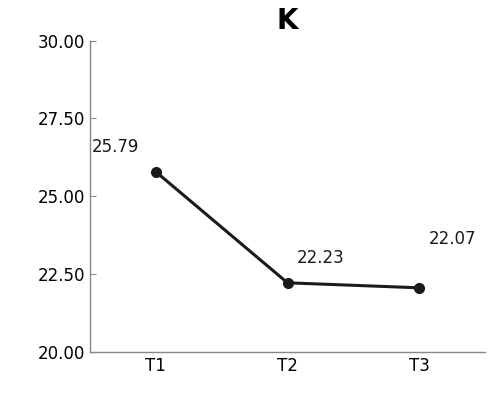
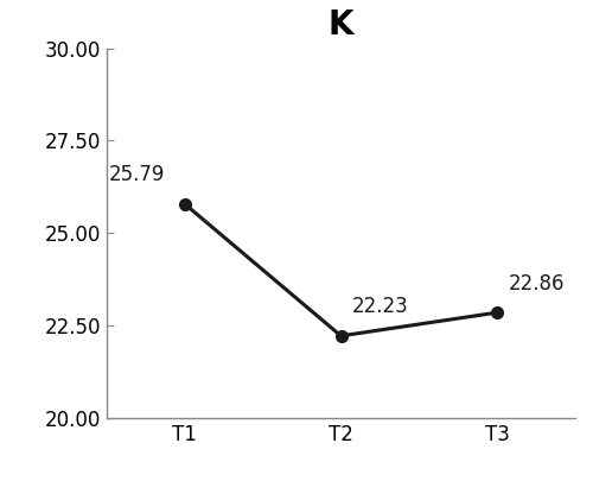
T3: 22.07 -> 22.86
